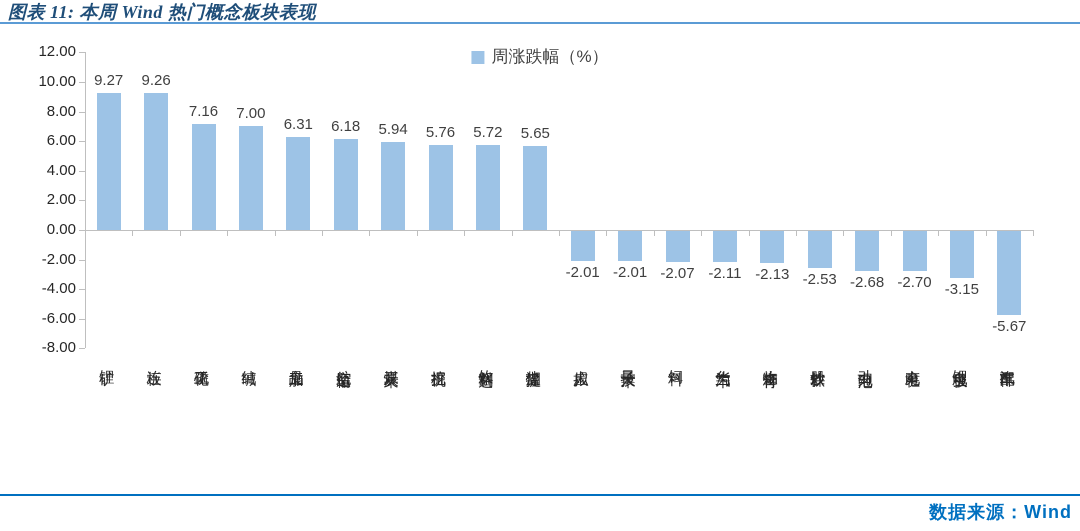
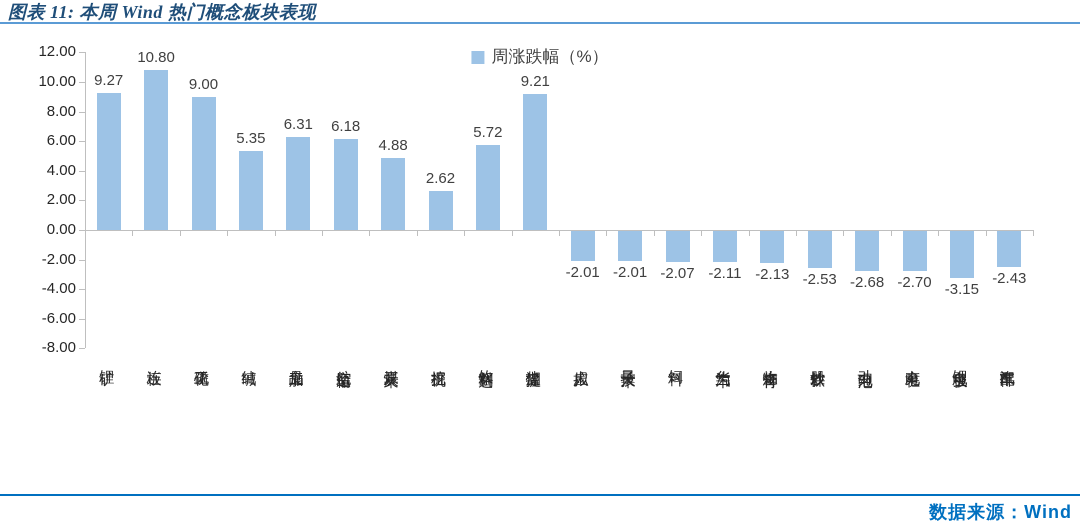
连板: 9.26 -> 10.80
磷化工: 7.16 -> 9.00
纯碱: 7.00 -> 5.35
煤炭开采: 5.94 -> 4.88
挖掘机: 5.76 -> 2.62
盐湖提锂: 5.65 -> 9.21
汽车配件: -5.67 -> -2.43
